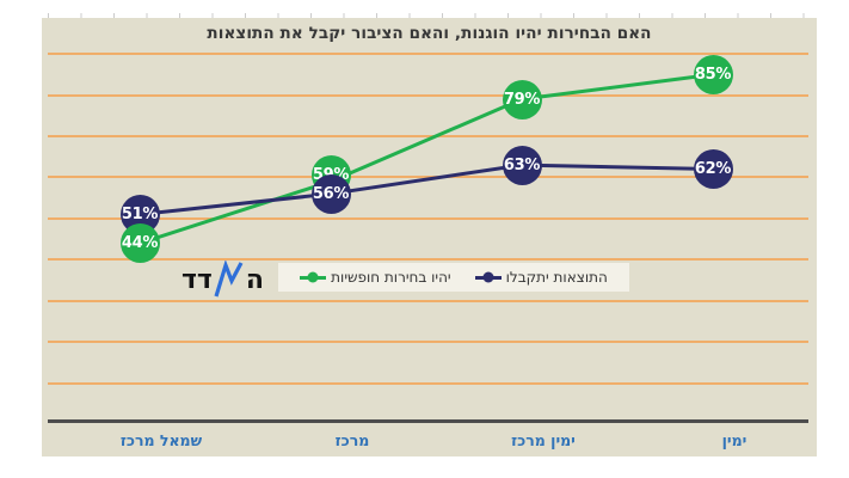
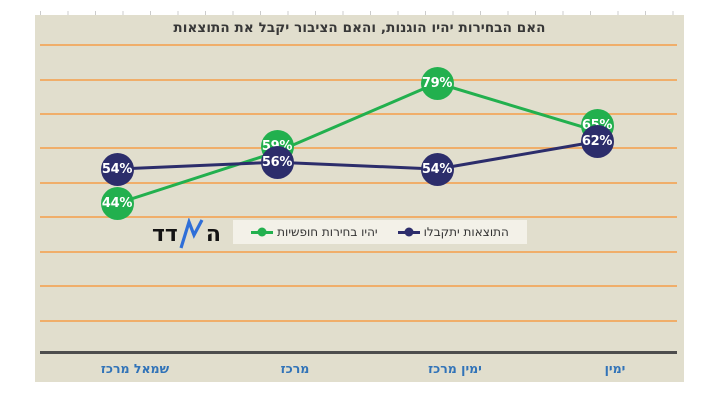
התוצאות יתקבלו/שמאל מרכז: 51% -> 54%
התוצאות יתקבלו/ימין מרכז: 63% -> 54%
יהיו בחירות חופשיות/ימין: 85% -> 65%
